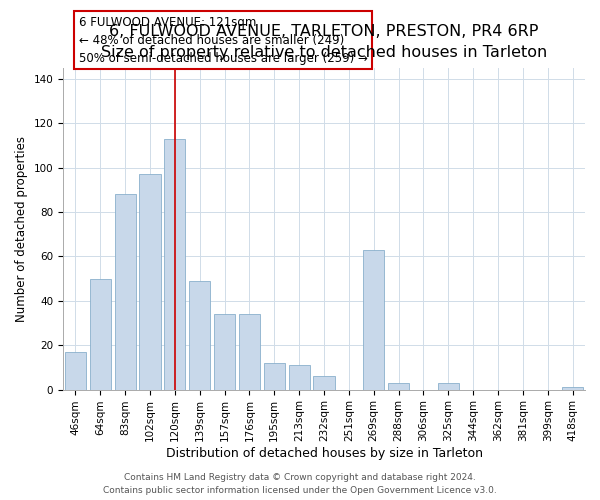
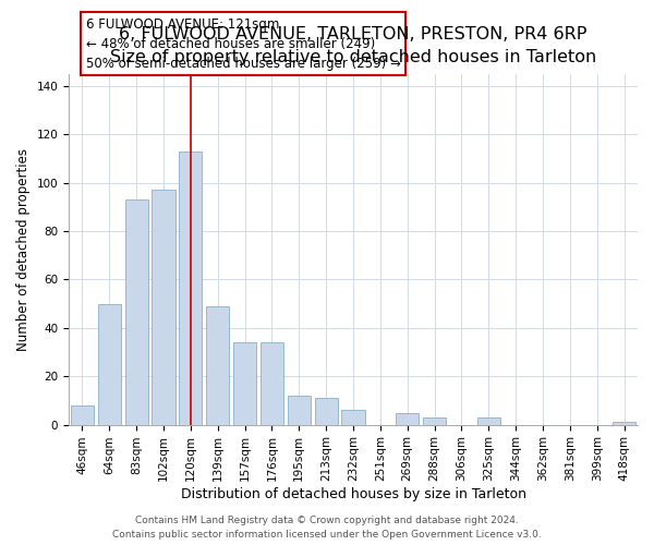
46sqm: 17 -> 8
83sqm: 88 -> 93
269sqm: 63 -> 5
